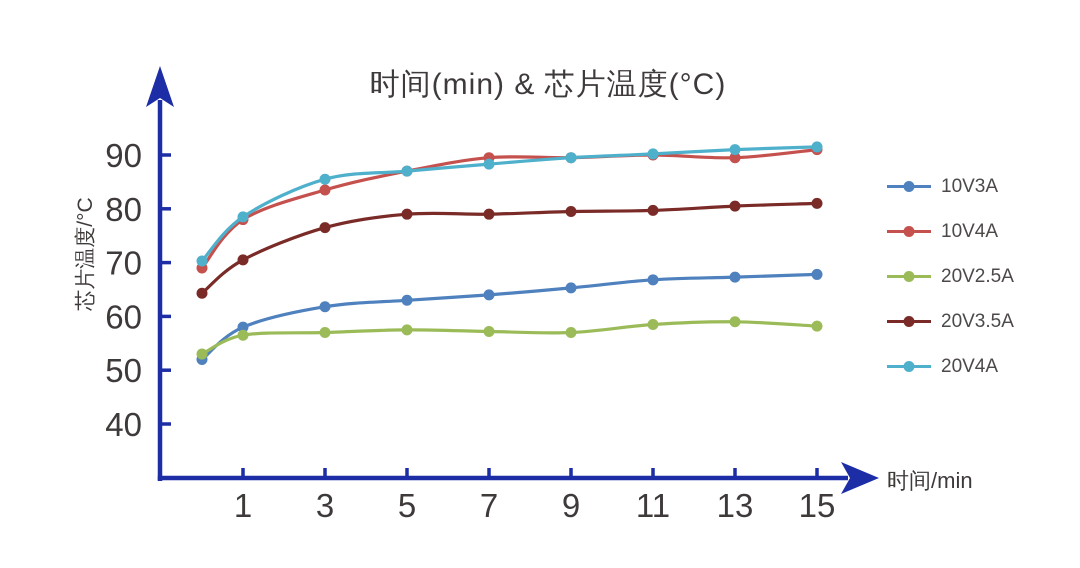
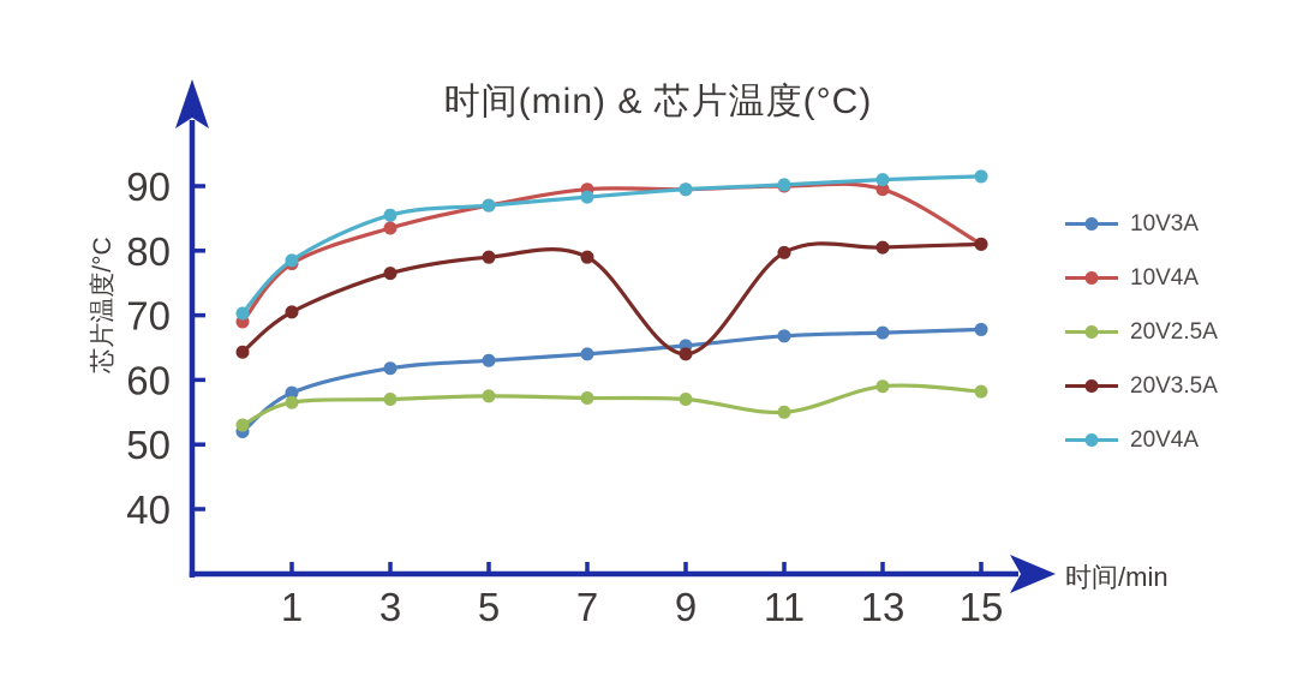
20V3.5A/9: 80 -> 64
20V2.5A/11: 58 -> 55
10V4A/15: 91 -> 81
